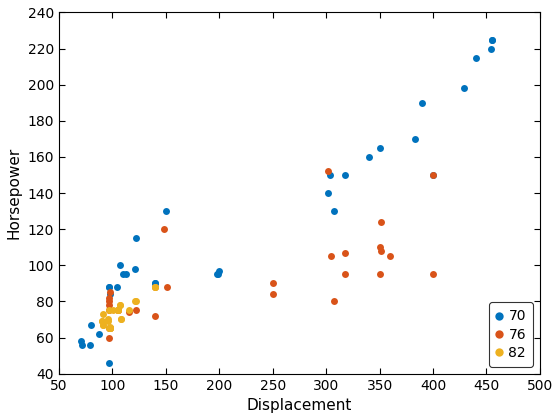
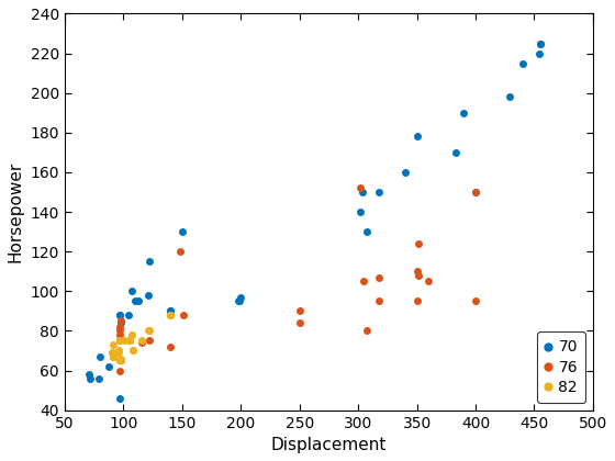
70/350: 165 -> 178
